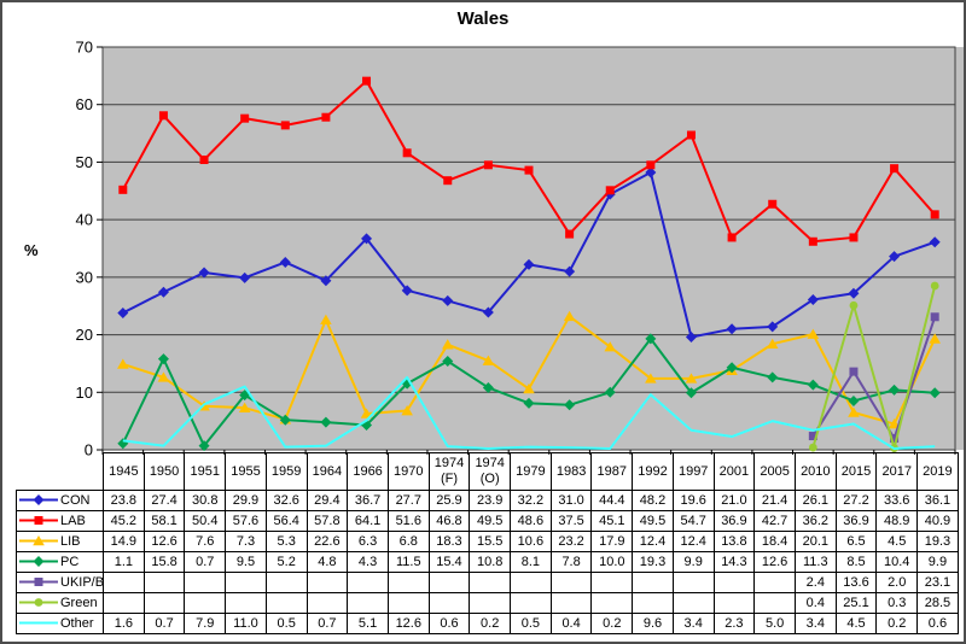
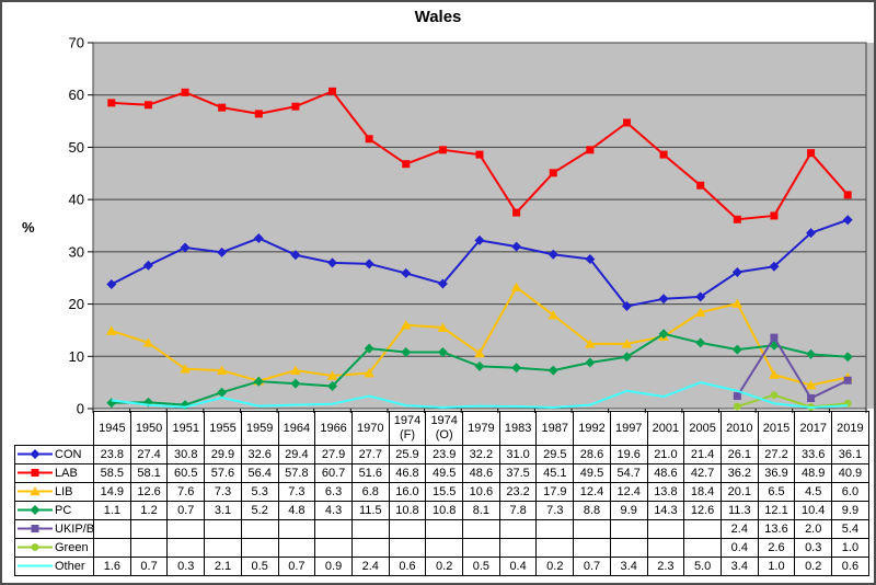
LAB/1945: 45.2 -> 58.5
PC/1950: 15.8 -> 1.2
LAB/1951: 50.4 -> 60.5
Other/1951: 7.9 -> 0.3
PC/1955: 9.5 -> 3.1
Other/1955: 11.0 -> 2.1
LIB/1964: 22.6 -> 7.3
CON/1966: 36.7 -> 27.9
LAB/1966: 64.1 -> 60.7
Other/1966: 5.1 -> 0.9
Other/1970: 12.6 -> 2.4
LIB/1974 (F): 18.3 -> 16.0
PC/1974 (F): 15.4 -> 10.8
CON/1987: 44.4 -> 29.5
PC/1987: 10.0 -> 7.3
CON/1992: 48.2 -> 28.6
PC/1992: 19.3 -> 8.8
Other/1992: 9.6 -> 0.7
LAB/2001: 36.9 -> 48.6
PC/2015: 8.5 -> 12.1
Green/2015: 25.1 -> 2.6
Other/2015: 4.5 -> 1.0
LIB/2019: 19.3 -> 6.0
UKIP/Br/2019: 23.1 -> 5.4
Green/2019: 28.5 -> 1.0
